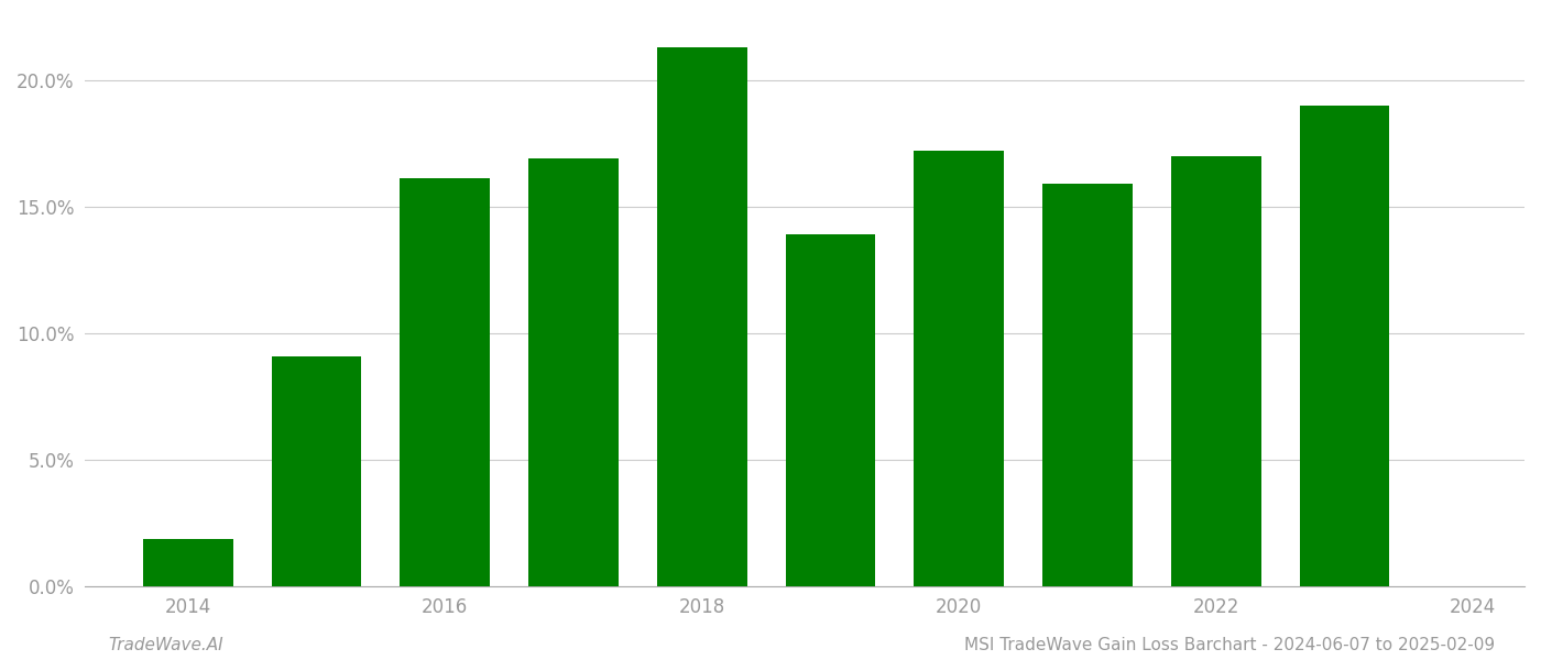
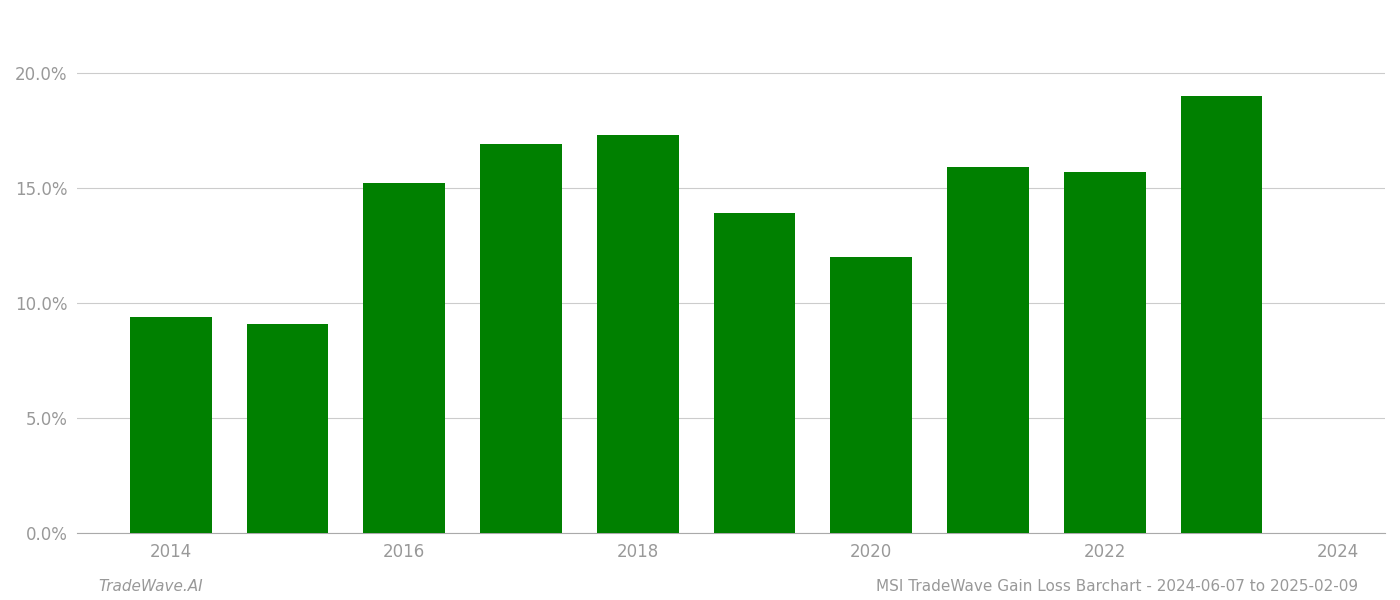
2014: 1.9% -> 9.4%
2016: 16.1% -> 15.2%
2018: 21.3% -> 17.3%
2020: 17.2% -> 12.0%
2022: 17.0% -> 15.7%
